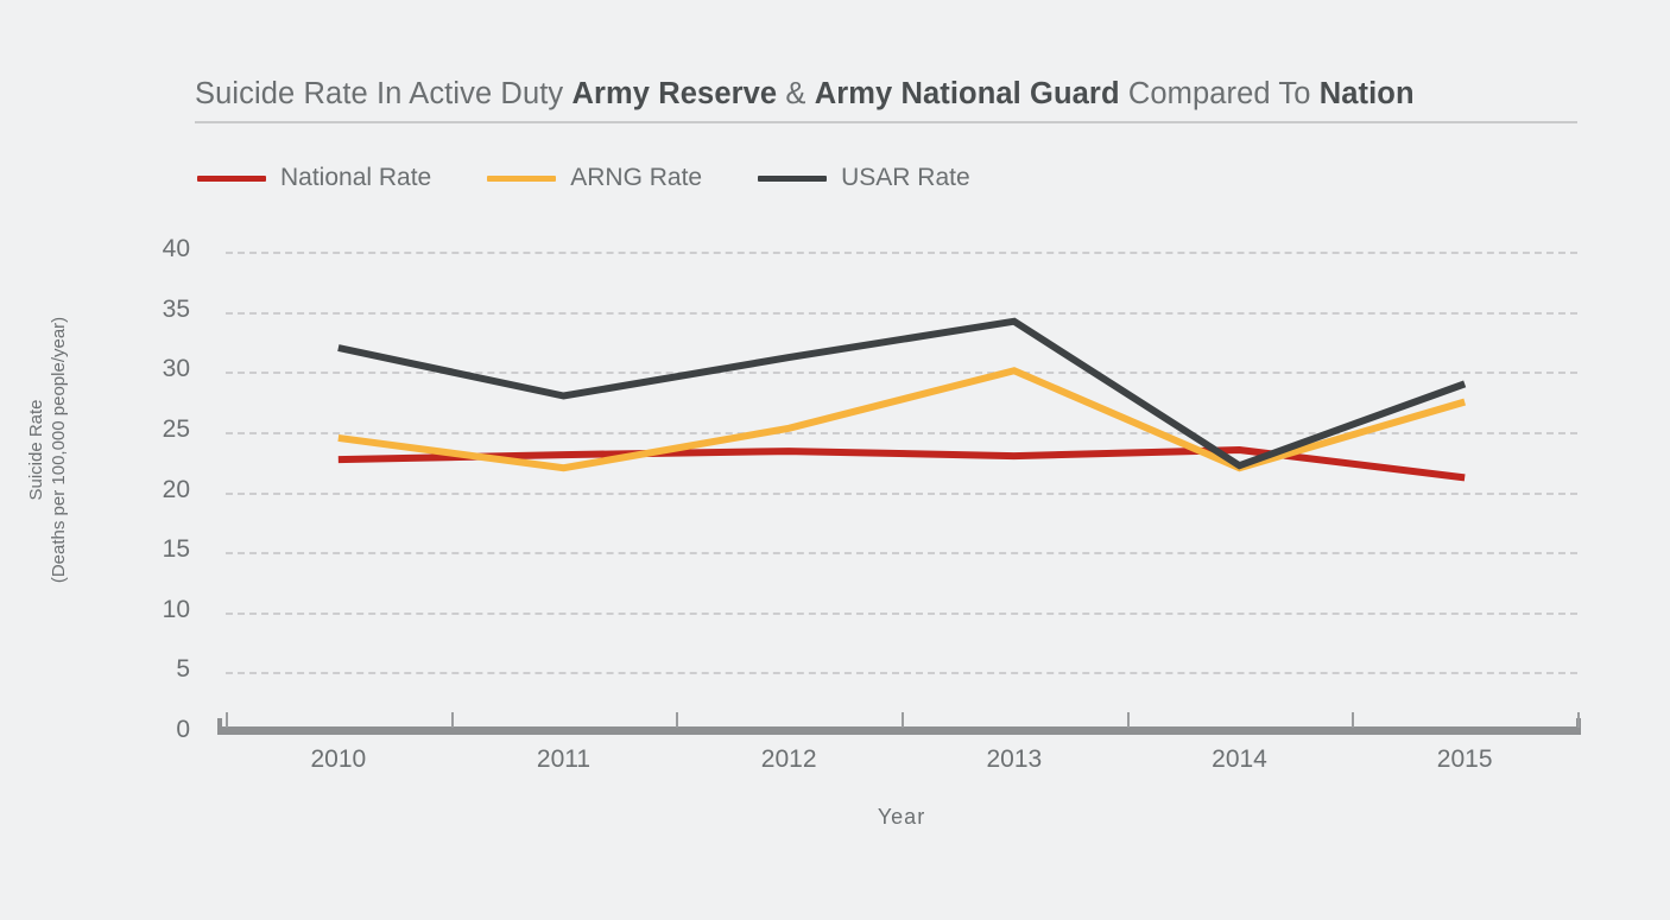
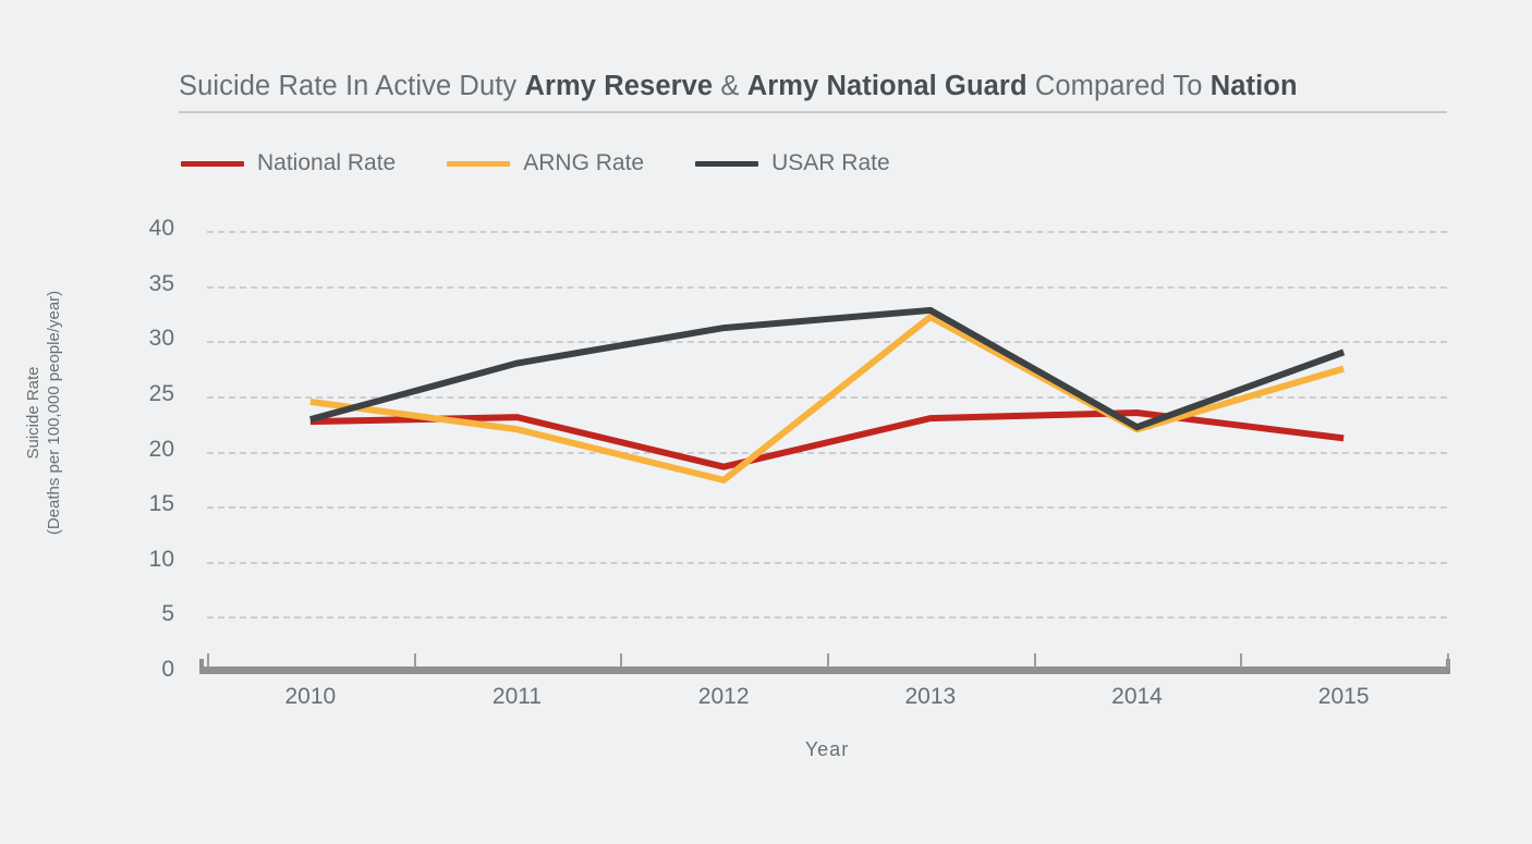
USAR Rate/2010: 32.0 -> 22.9
National Rate/2012: 23.4 -> 18.6
ARNG Rate/2012: 25.3 -> 17.4
ARNG Rate/2013: 30.1 -> 32.2
USAR Rate/2013: 34.2 -> 32.8
